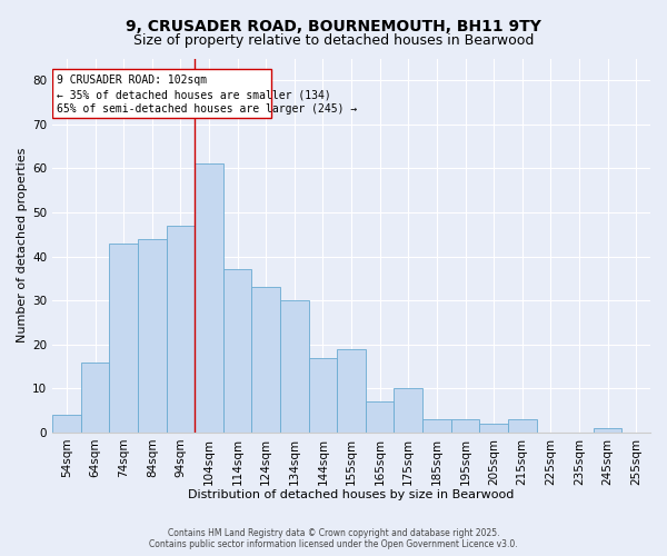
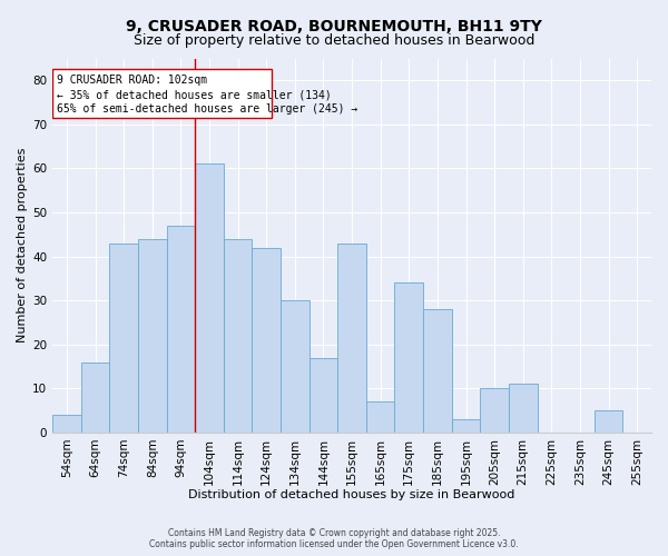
114sqm: 37 -> 44
124sqm: 33 -> 42
155sqm: 19 -> 43
175sqm: 10 -> 34
185sqm: 3 -> 28
205sqm: 2 -> 10
215sqm: 3 -> 11
245sqm: 1 -> 5
